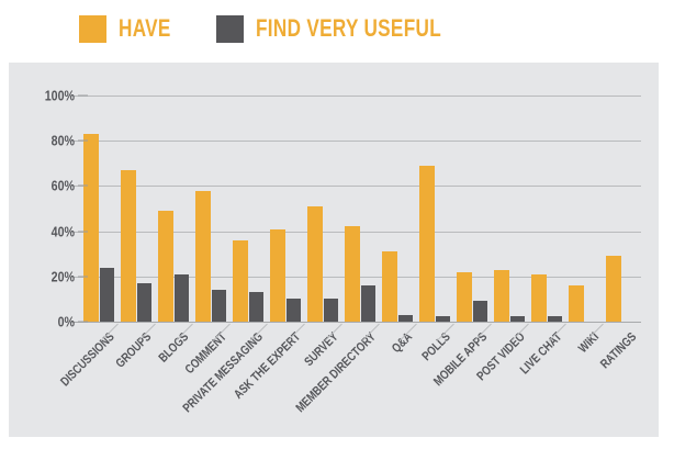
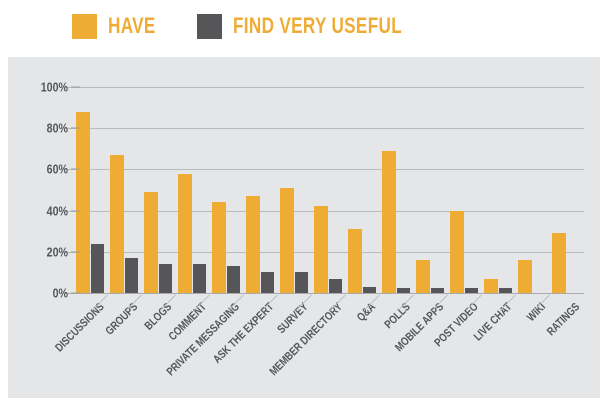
HAVE/DISCUSSIONS: 83% -> 88%
FIND VERY USEFUL/BLOGS: 21% -> 14%
HAVE/PRIVATE MESSAGING: 36% -> 44%
HAVE/ASK THE EXPERT: 41% -> 47%
FIND VERY USEFUL/MEMBER DIRECTORY: 16% -> 7%
HAVE/MOBILE APPS: 22% -> 16%
FIND VERY USEFUL/MOBILE APPS: 9% -> 2%
HAVE/POST VIDEO: 23% -> 40%
HAVE/LIVE CHAT: 21% -> 7%
